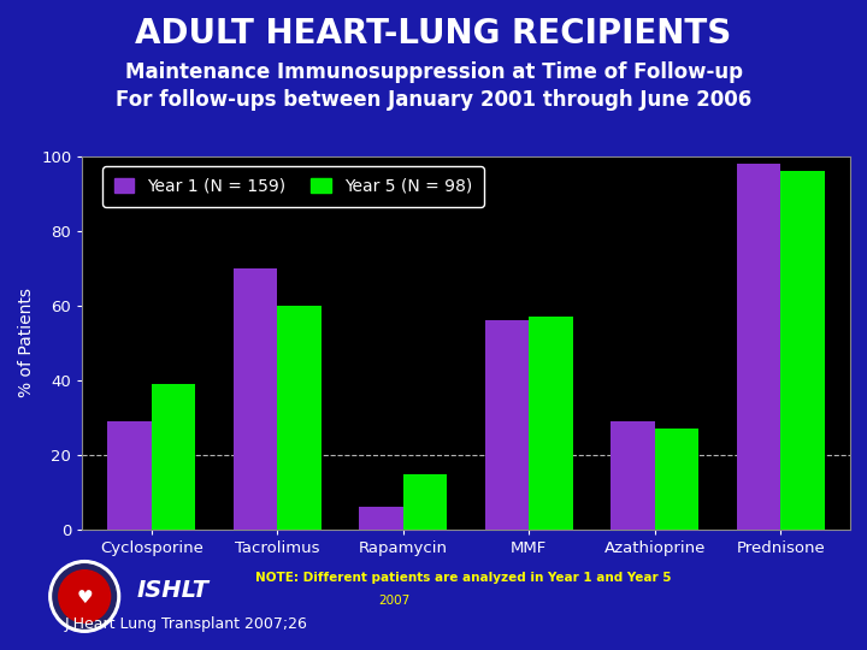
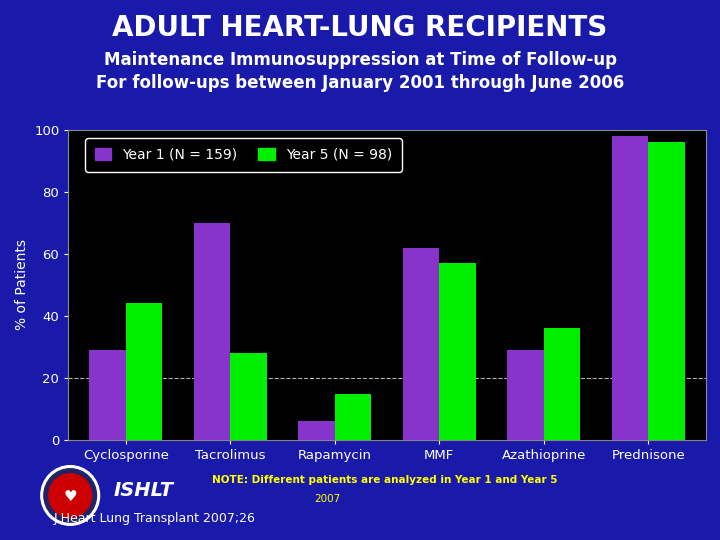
Year 5 (N = 98)/Cyclosporine: 39 -> 44
Year 5 (N = 98)/Tacrolimus: 60 -> 28
Year 1 (N = 159)/MMF: 56 -> 62
Year 5 (N = 98)/Azathioprine: 27 -> 36
